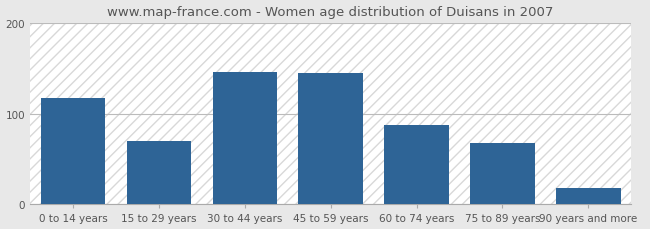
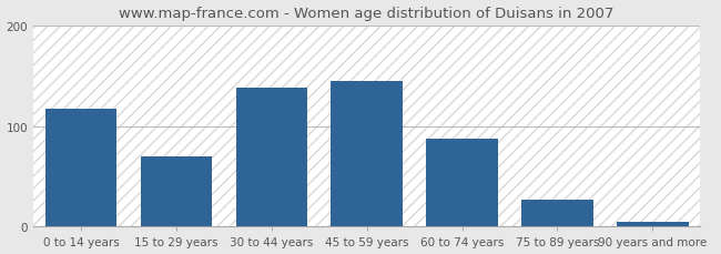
30 to 44 years: 146 -> 138
75 to 89 years: 68 -> 27
90 years and more: 18 -> 5
